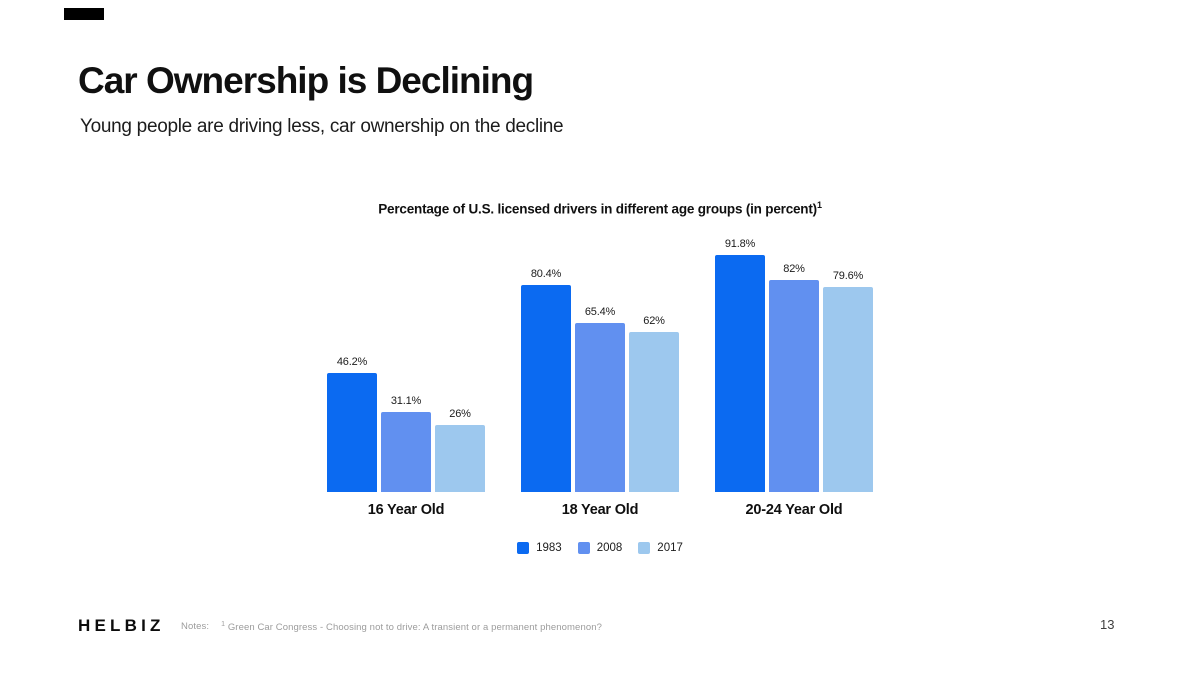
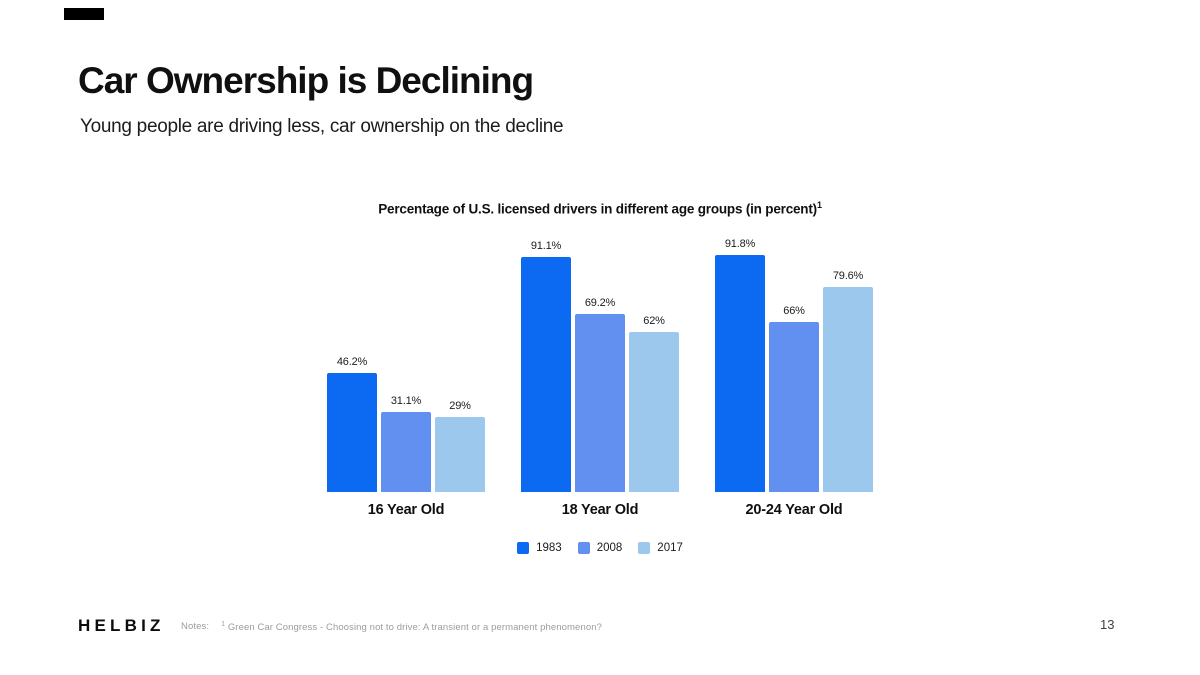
2017/16 Year Old: 26% -> 29%
1983/18 Year Old: 80.4% -> 91.1%
2008/18 Year Old: 65.4% -> 69.2%
2008/20-24 Year Old: 82% -> 66%
